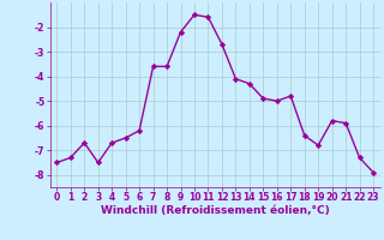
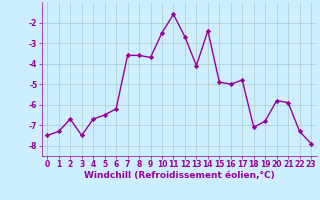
9: -2.2 -> -3.7
10: -1.5 -> -2.5
14: -4.3 -> -2.4
18: -6.4 -> -7.1
